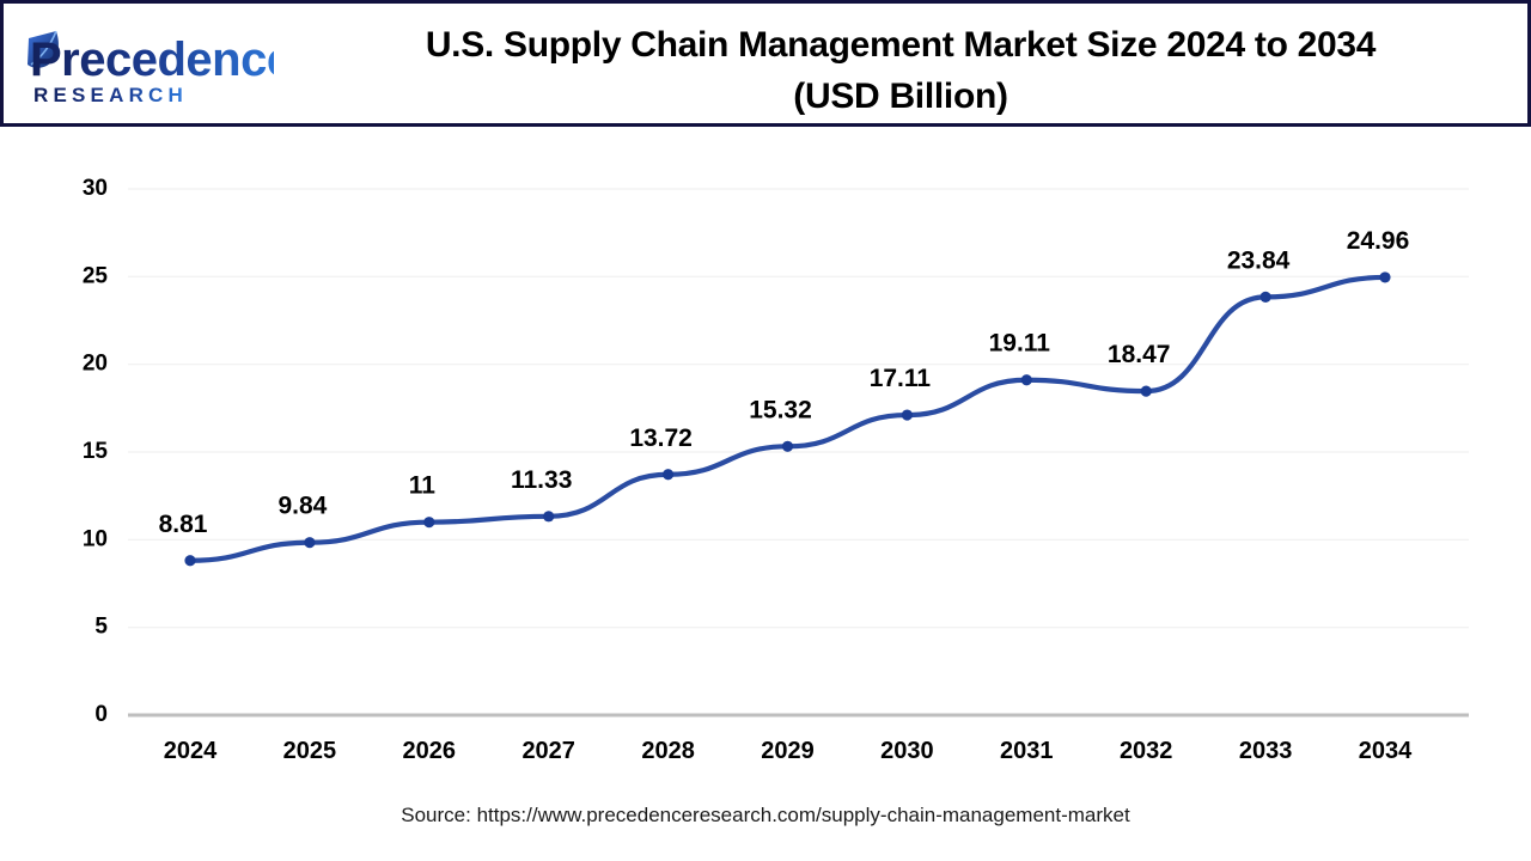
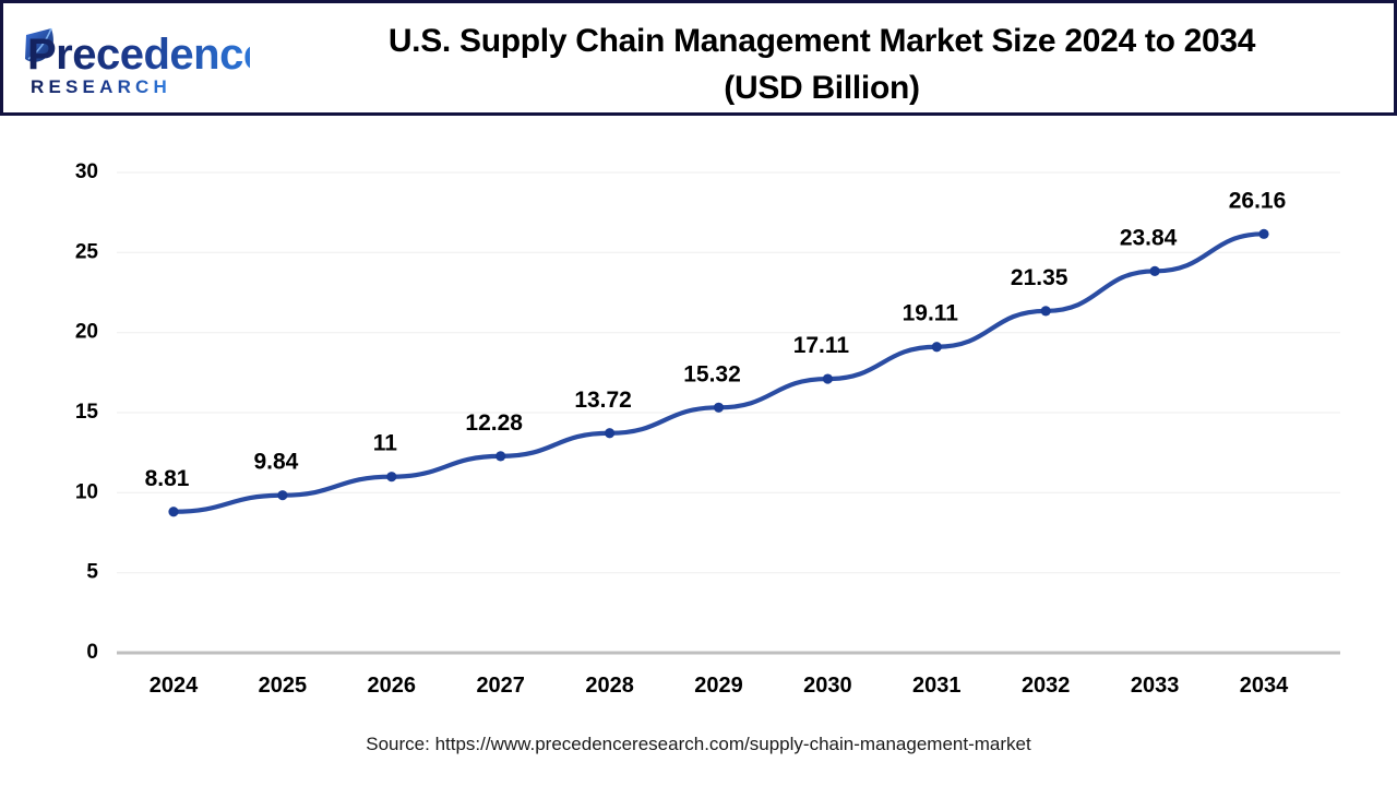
2027: 11.33 -> 12.28
2032: 18.47 -> 21.35
2034: 24.96 -> 26.16
